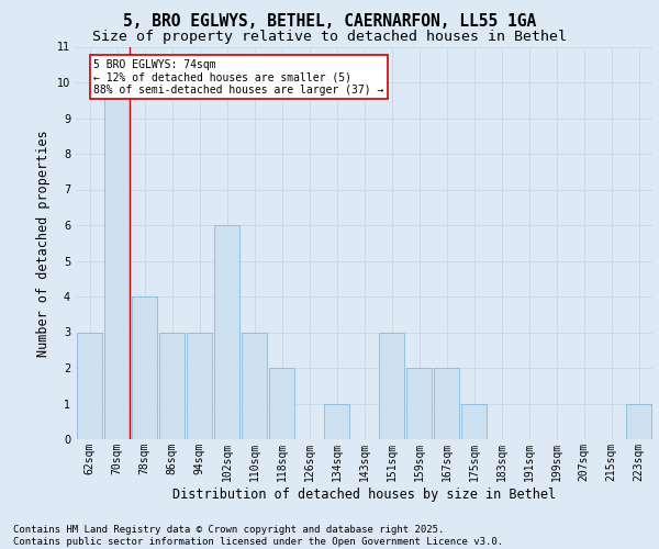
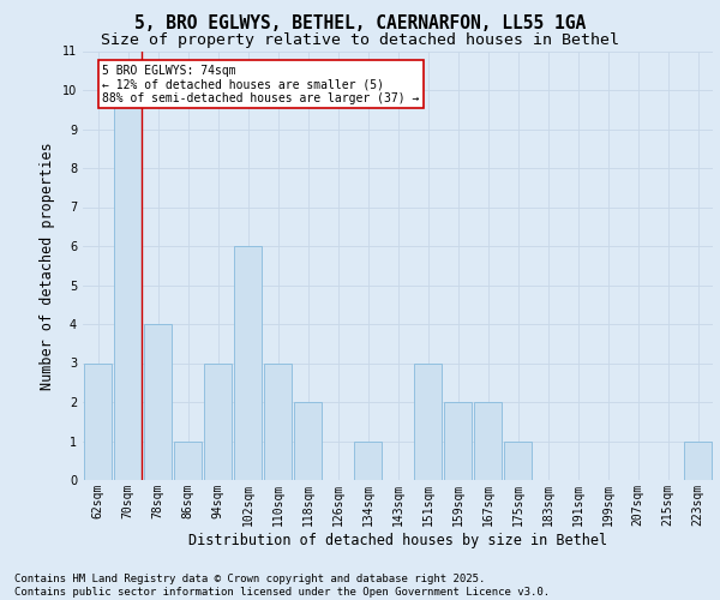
86sqm: 3 -> 1
